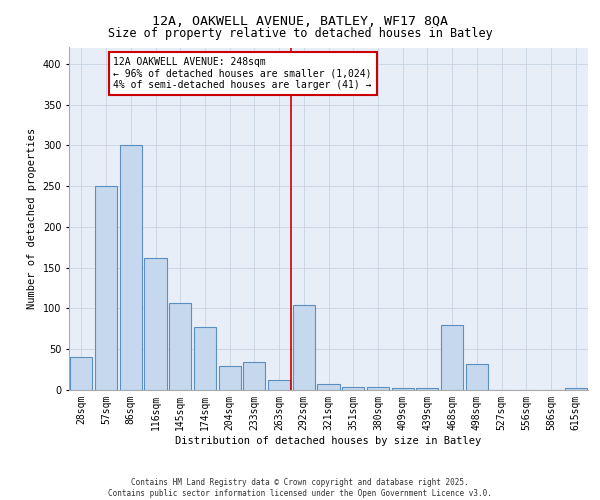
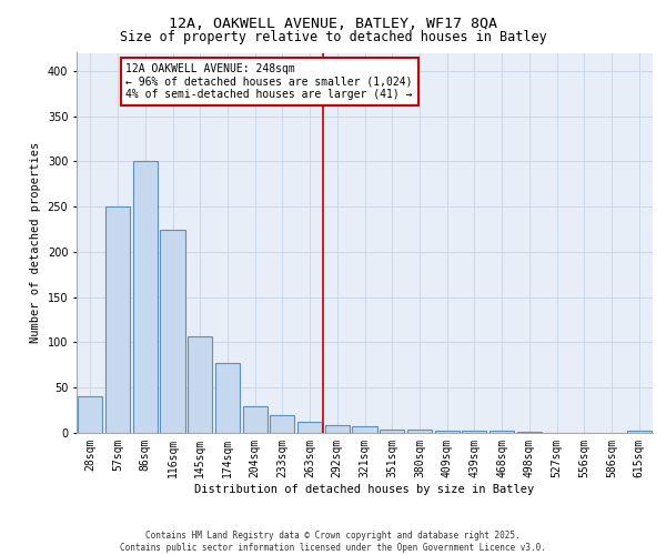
116sqm: 162 -> 225
233sqm: 34 -> 20
292sqm: 104 -> 9
468sqm: 80 -> 2
498sqm: 32 -> 1
